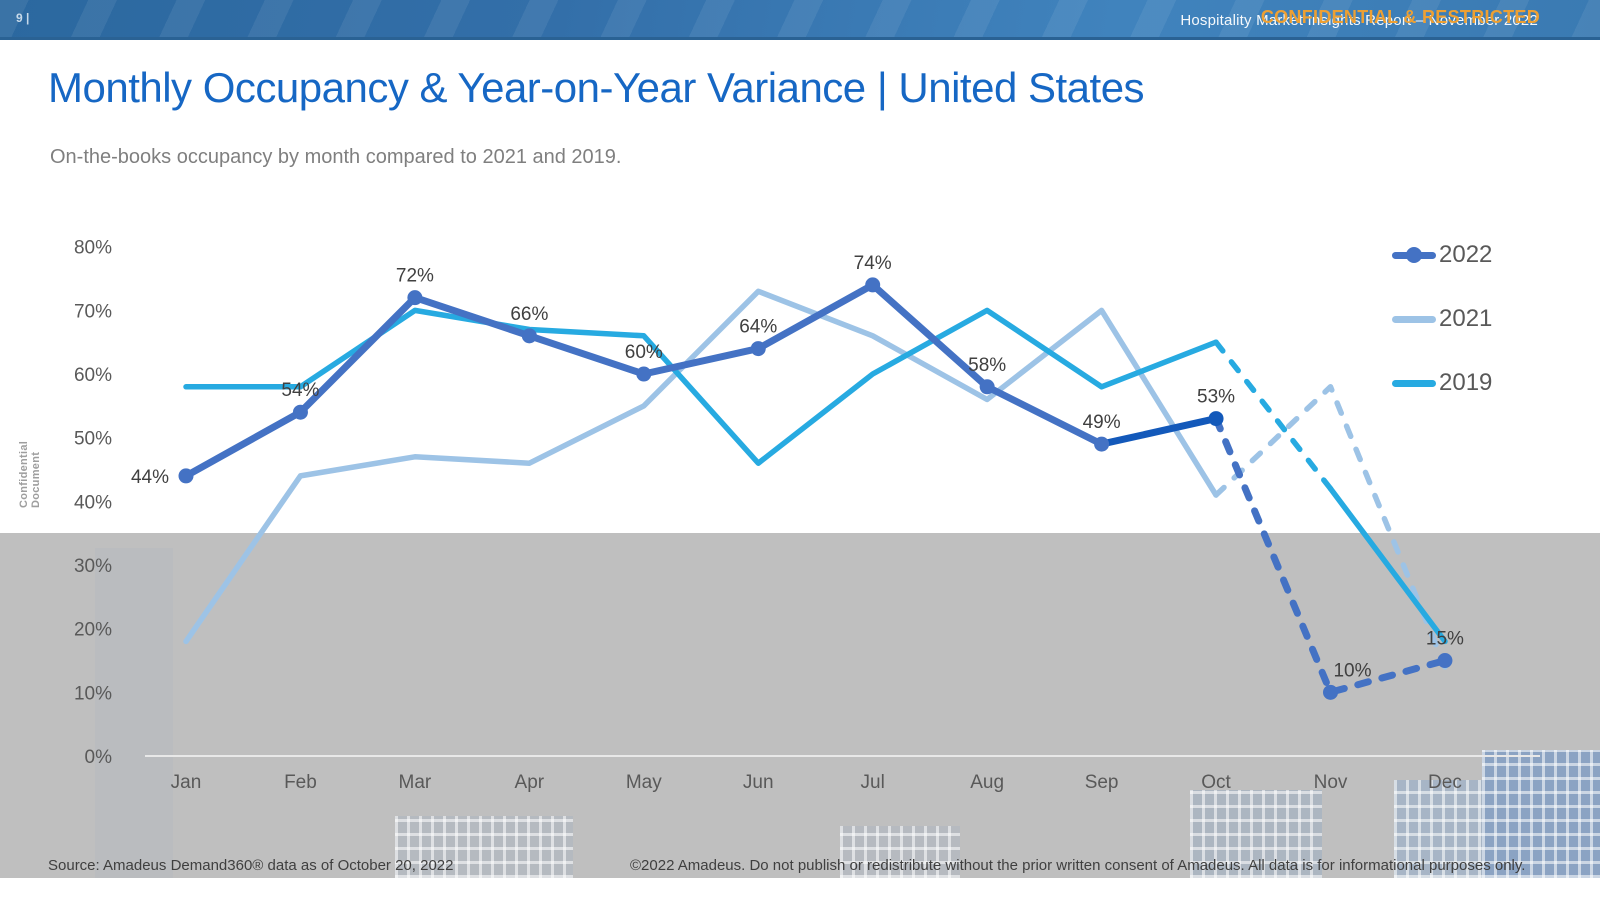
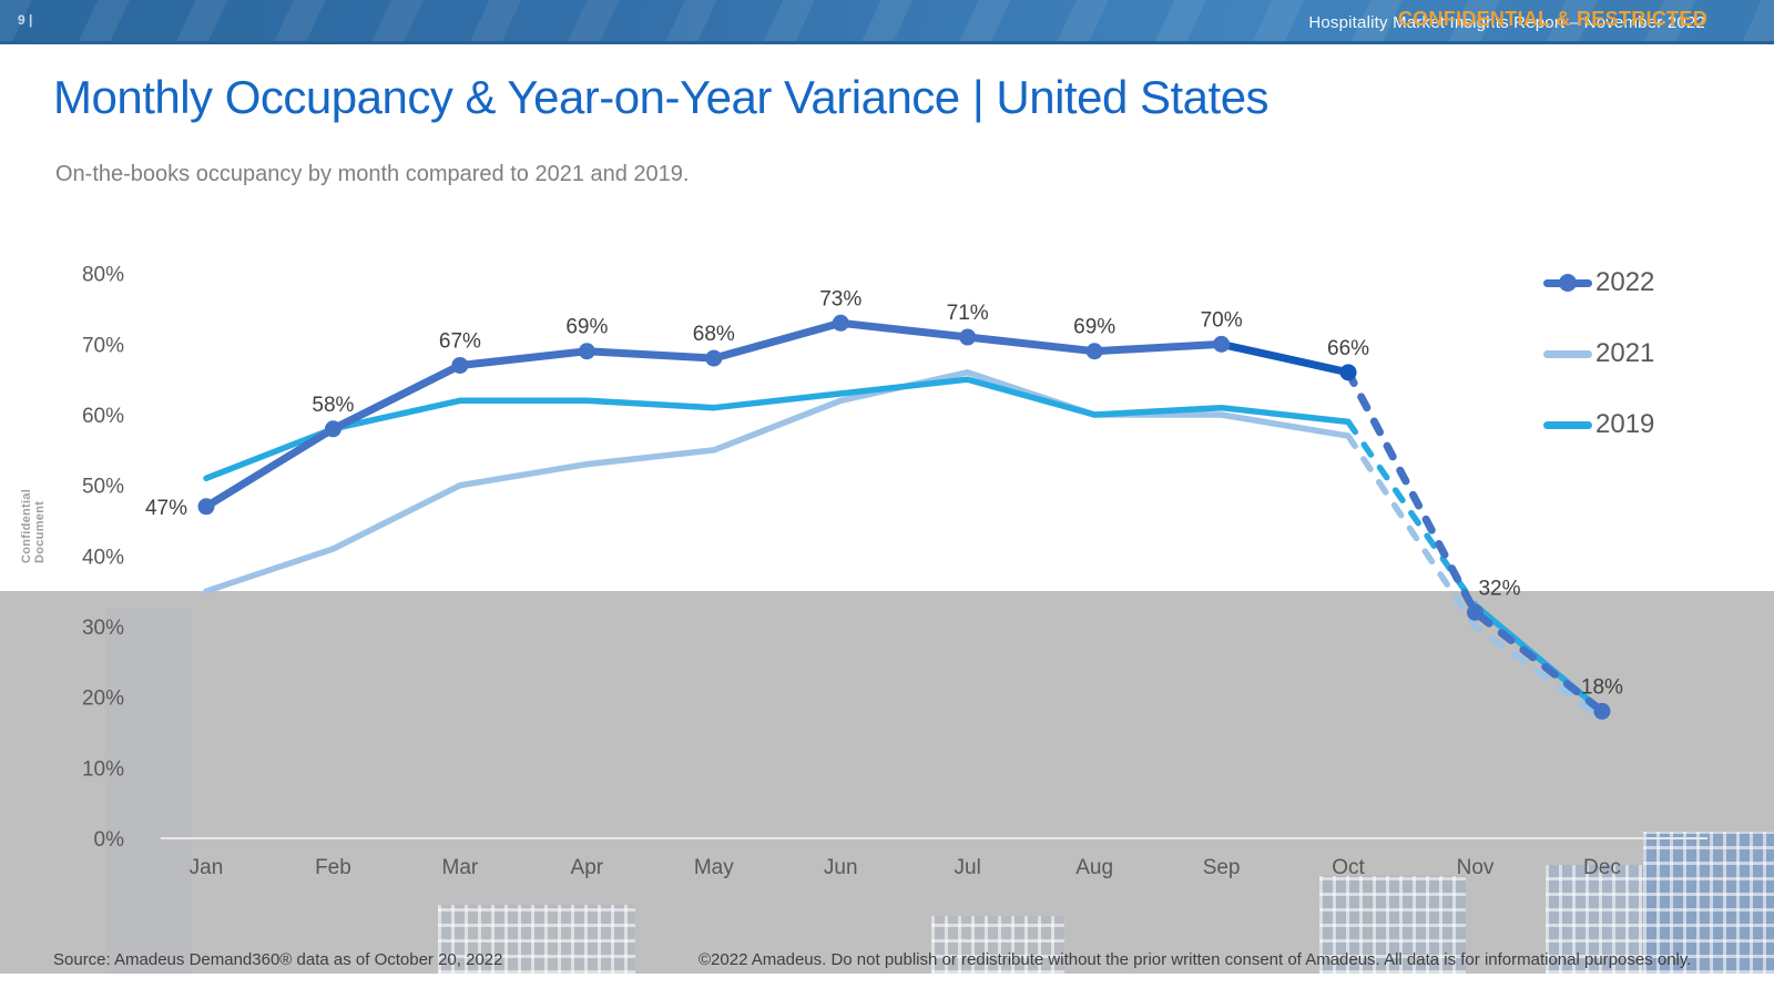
2022/Jan: 44% -> 47%
2021/Jan: 18% -> 35%
2019/Jan: 58% -> 51%
2022/Feb: 54% -> 58%
2021/Feb: 44% -> 41%
2022/Mar: 72% -> 67%
2021/Mar: 47% -> 50%
2019/Mar: 70% -> 62%
2022/Apr: 66% -> 69%
2021/Apr: 46% -> 53%
2019/Apr: 67% -> 62%
2022/May: 60% -> 68%
2019/May: 66% -> 61%
2022/Jun: 64% -> 73%
2021/Jun: 73% -> 62%
2019/Jun: 46% -> 63%
2022/Jul: 74% -> 71%
2019/Jul: 60% -> 65%
2022/Aug: 58% -> 69%
2021/Aug: 56% -> 60%
2019/Aug: 70% -> 60%
2022/Sep: 49% -> 70%
2021/Sep: 70% -> 60%
2019/Sep: 58% -> 61%
2022/Oct: 53% -> 66%
2021/Oct: 41% -> 57%
2019/Oct: 65% -> 59%
2022/Nov: 10% -> 32%
2021/Nov: 58% -> 30%
2019/Nov: 42% -> 33%
2022/Dec: 15% -> 18%
2021/Dec: 14% -> 17%
